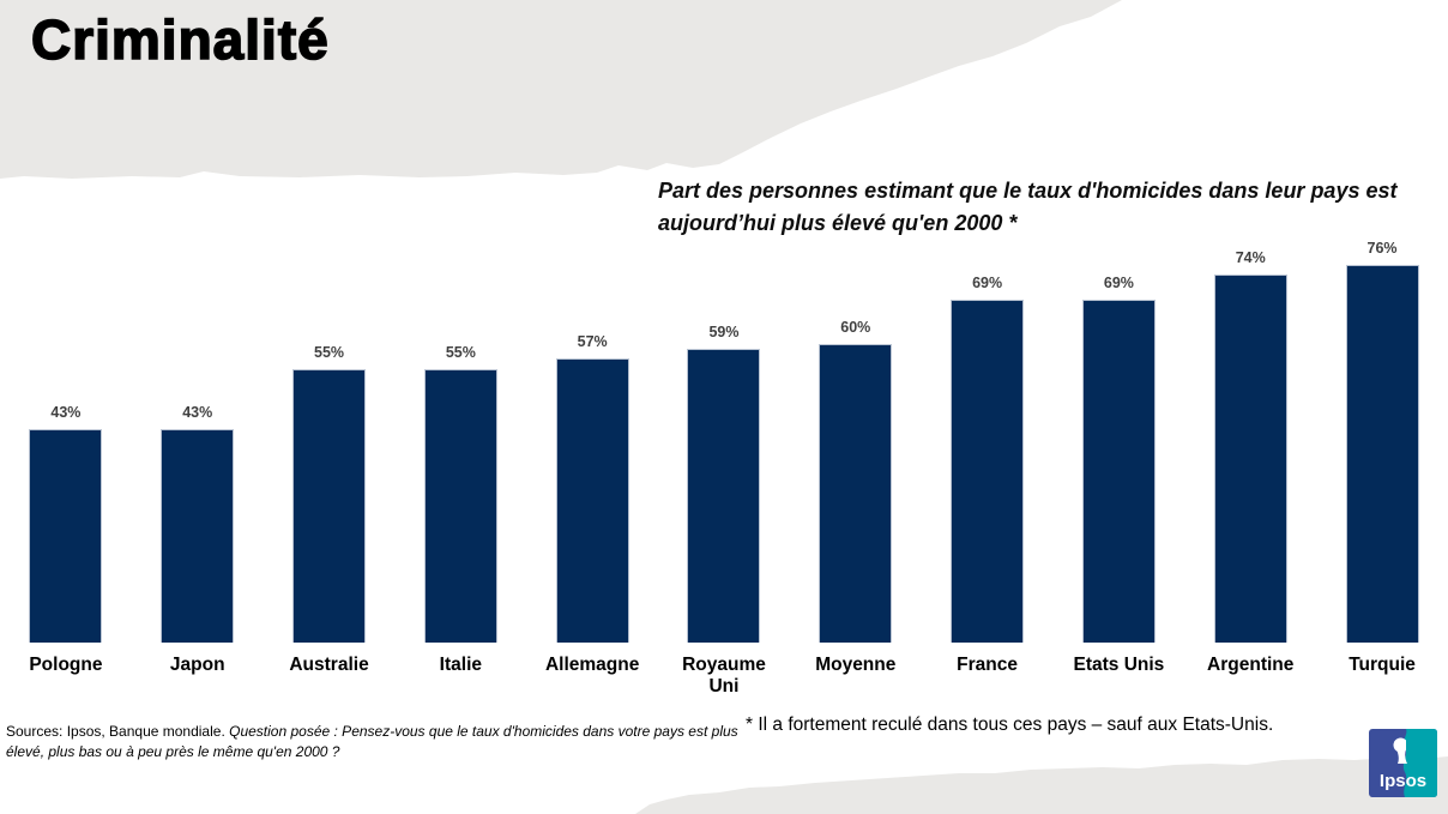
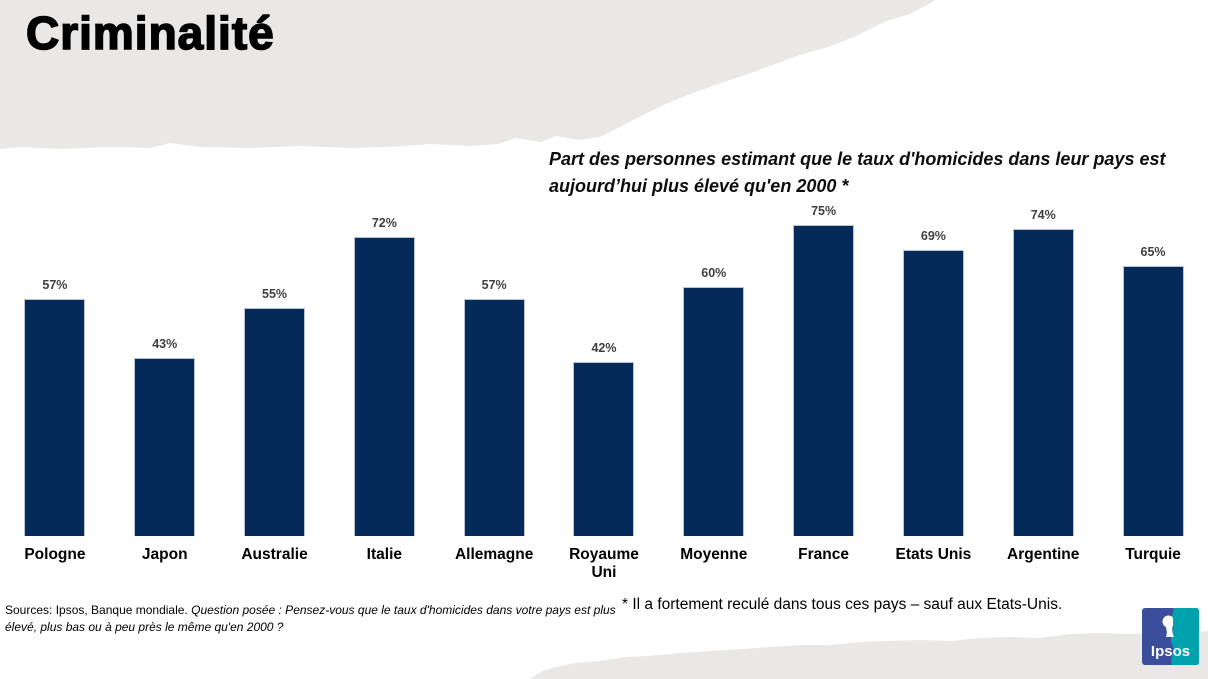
Pologne: 43% -> 57%
Italie: 55% -> 72%
Royaume Uni: 59% -> 42%
France: 69% -> 75%
Turquie: 76% -> 65%
